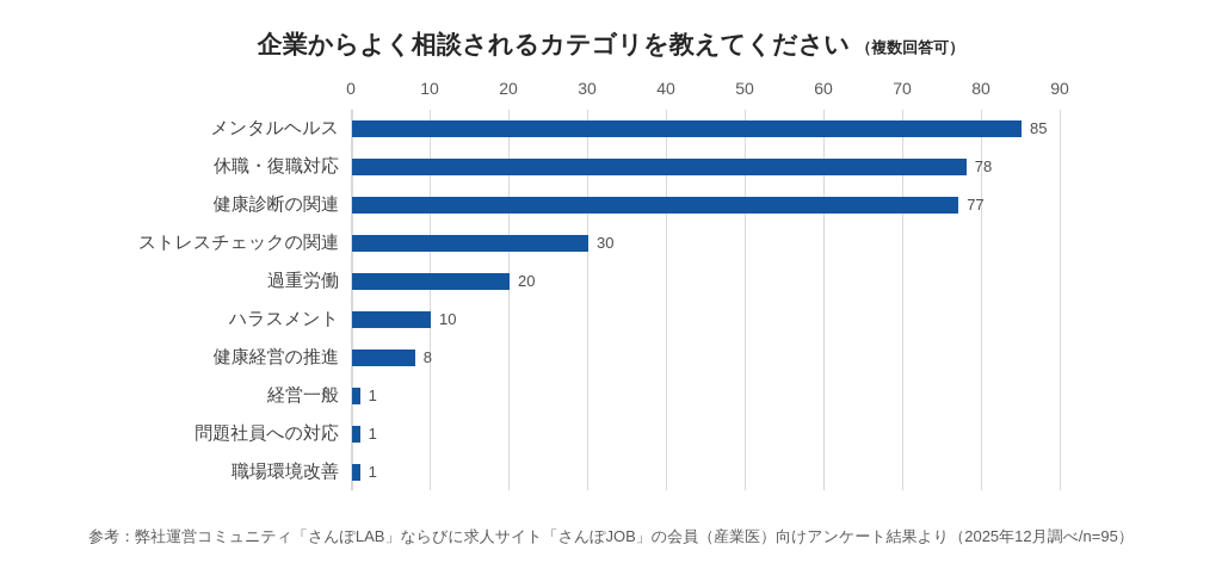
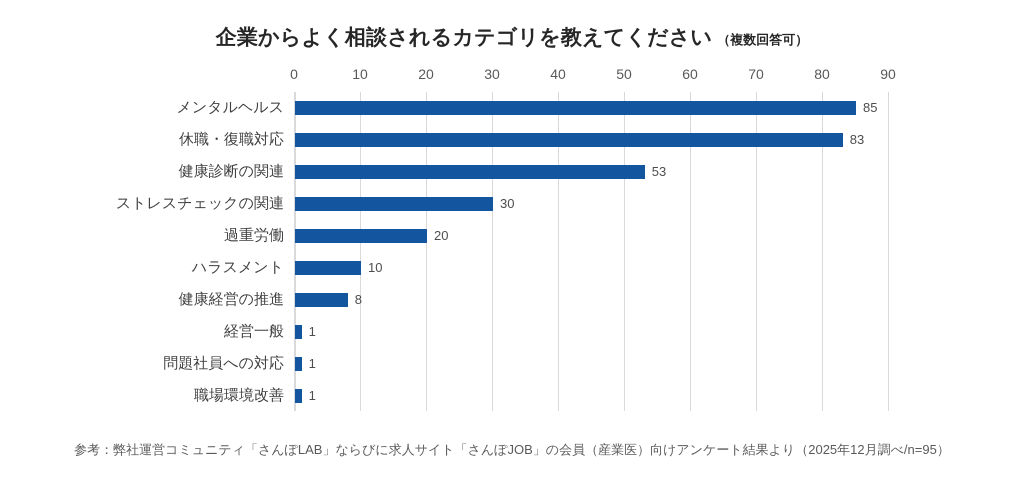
休職・復職対応: 78 -> 83
健康診断の関連: 77 -> 53
